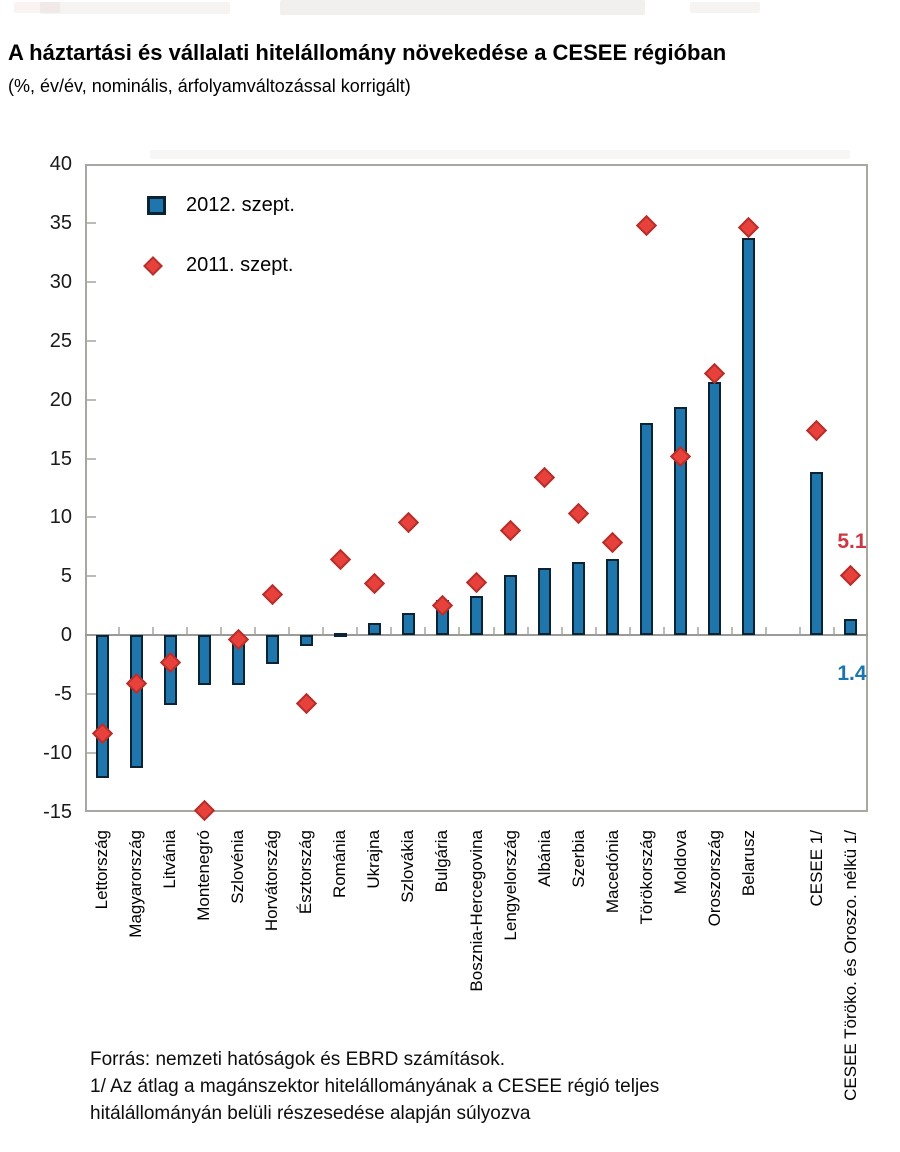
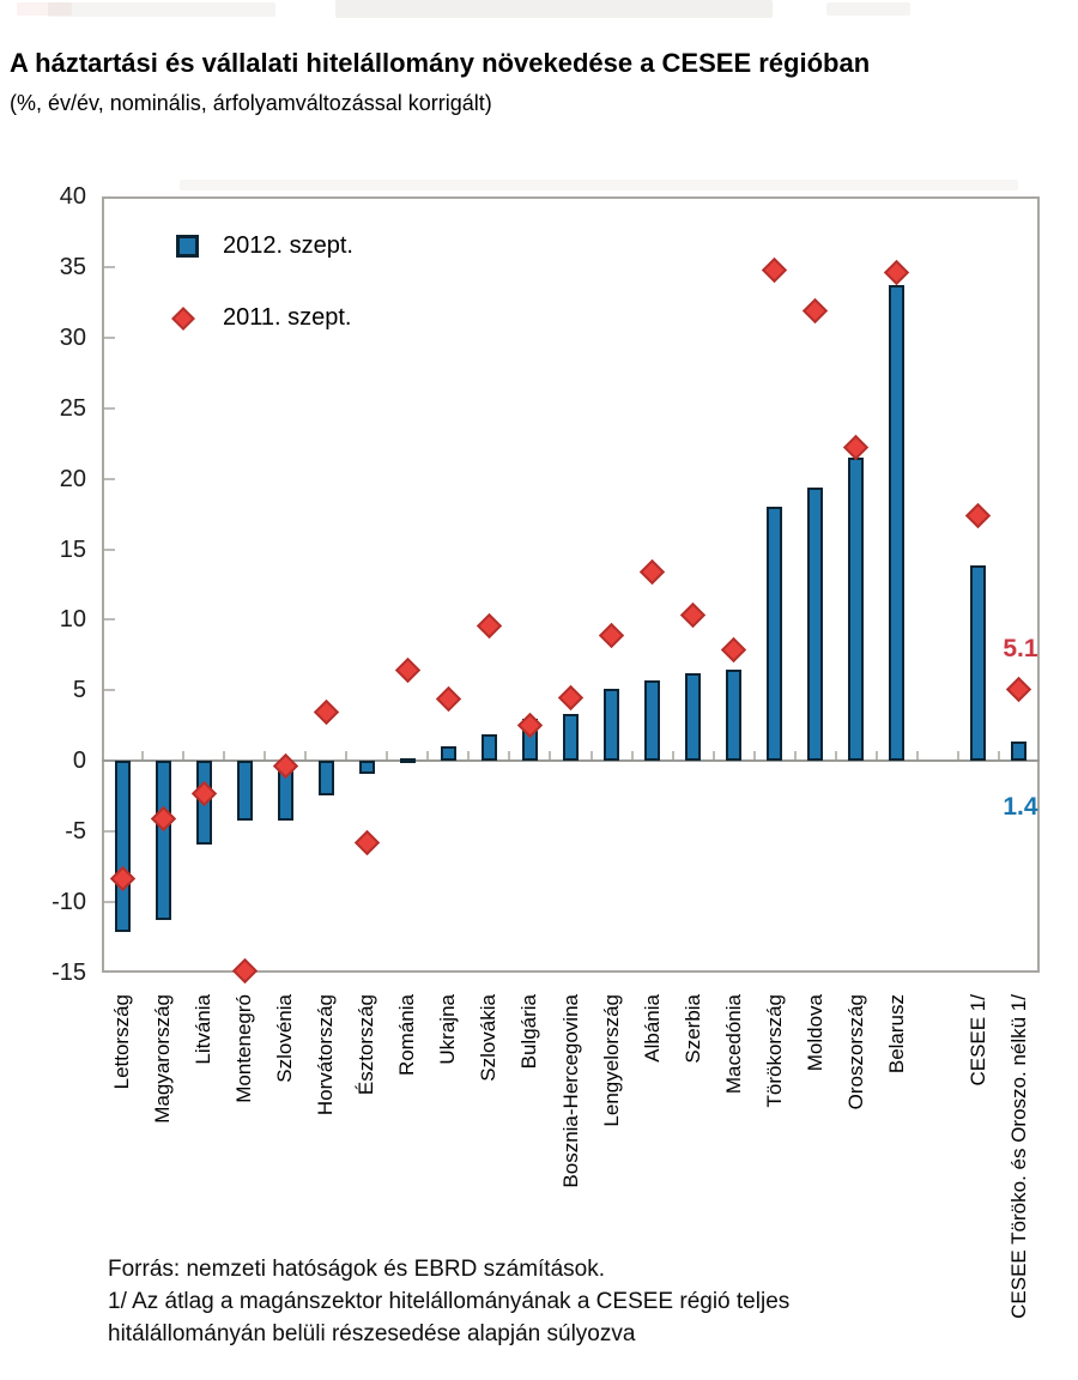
2011. szept./Moldova: 15.2 -> 31.9
